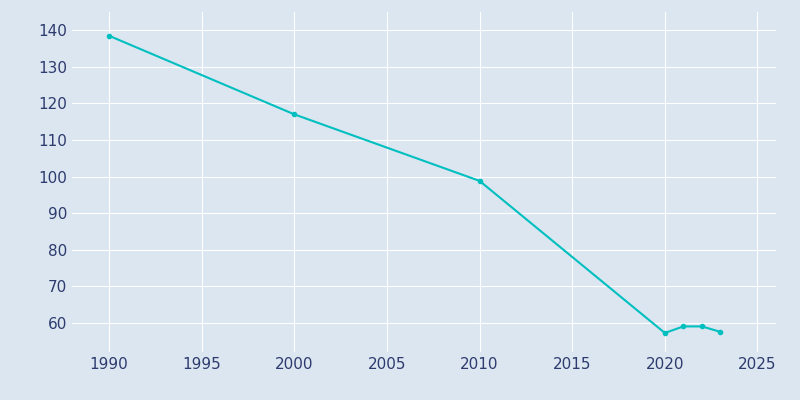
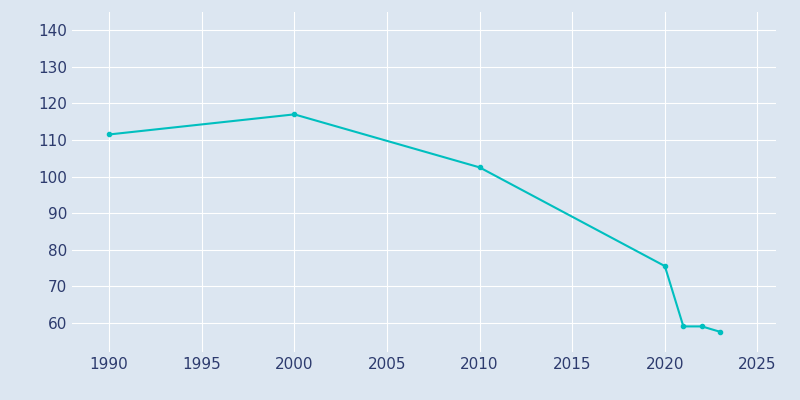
1990: 138.5 -> 111.5
2010: 98.8 -> 102.5
2020: 57.2 -> 75.5
